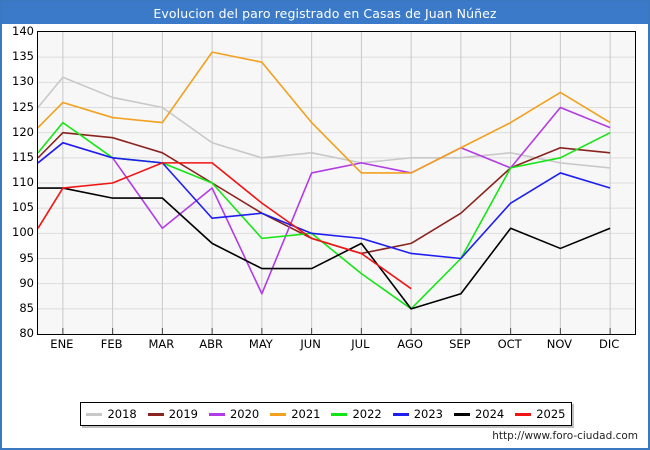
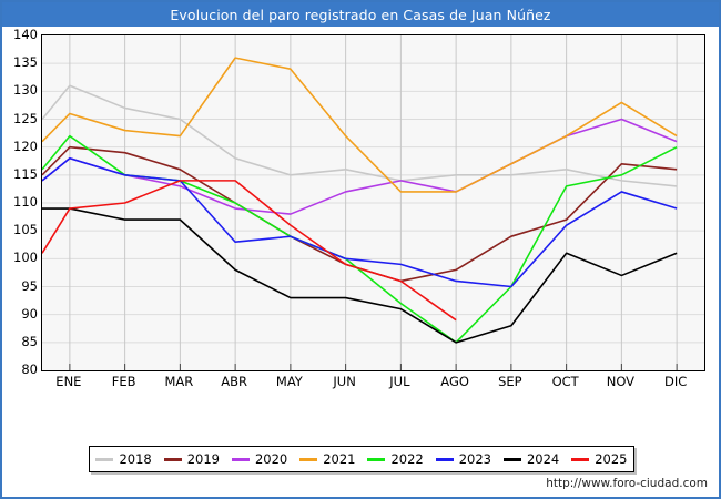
2020/MAR: 101 -> 113
2020/MAY: 88 -> 108
2022/MAY: 99 -> 104
2024/JUL: 98 -> 91
2019/OCT: 113 -> 107
2020/OCT: 113 -> 122
